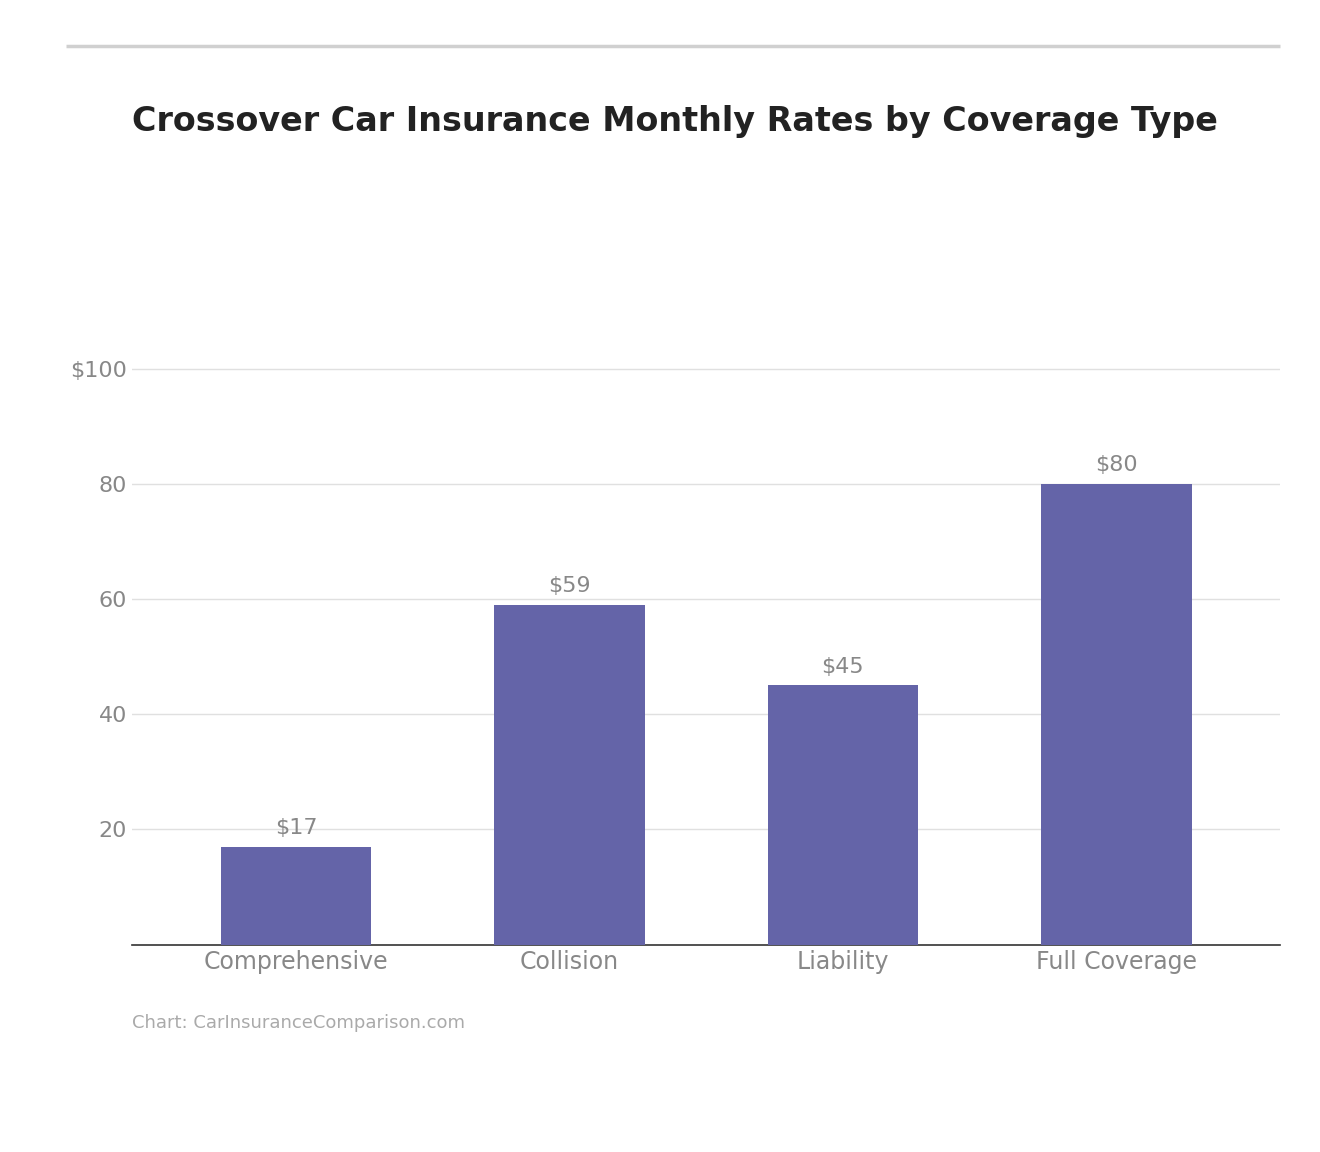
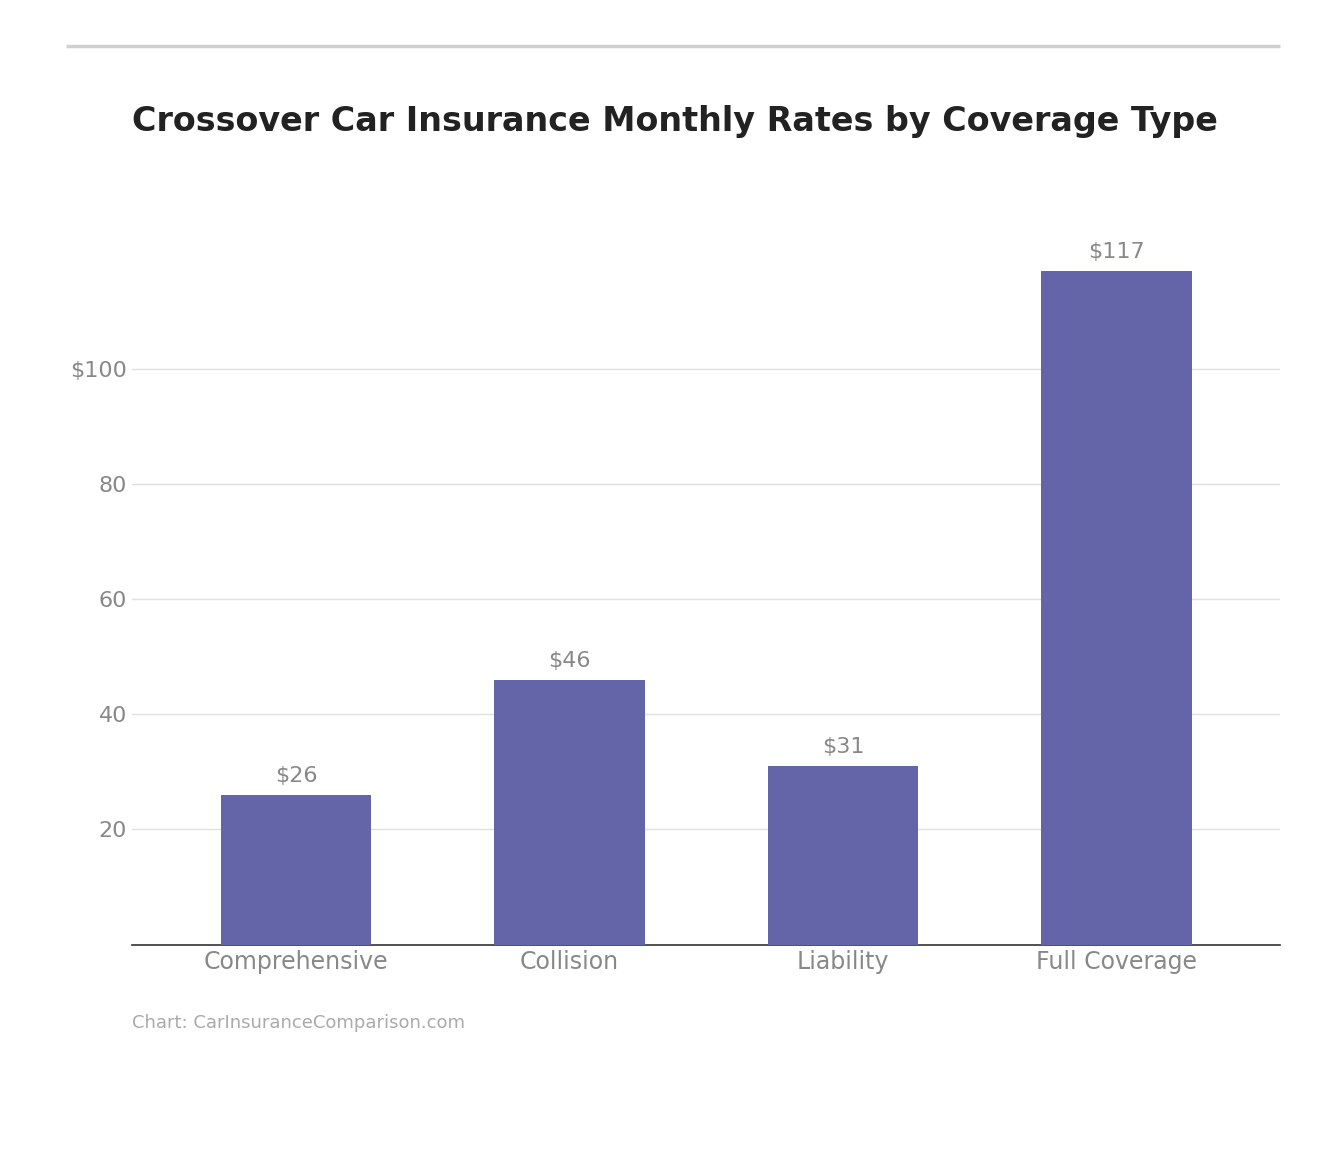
Comprehensive: $17 -> $26
Collision: $59 -> $46
Liability: $45 -> $31
Full Coverage: $80 -> $117
